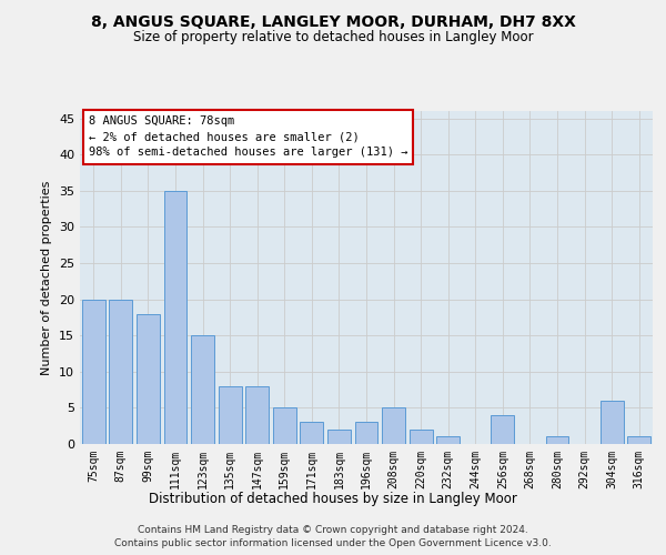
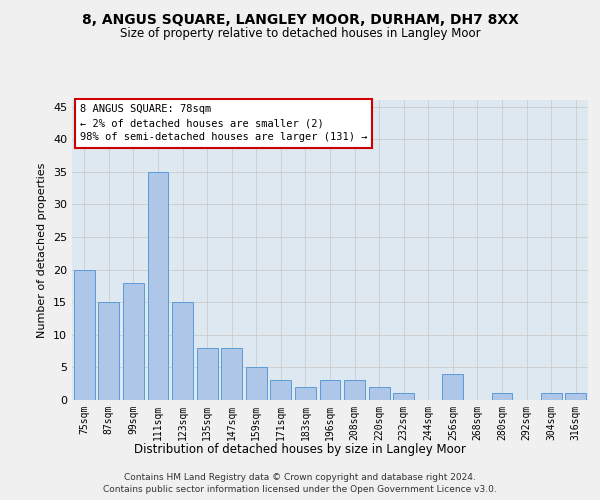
87sqm: 20 -> 15
208sqm: 5 -> 3
304sqm: 6 -> 1
